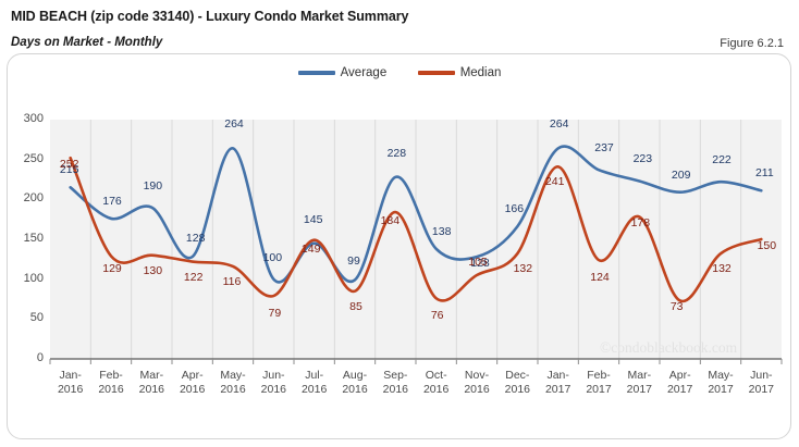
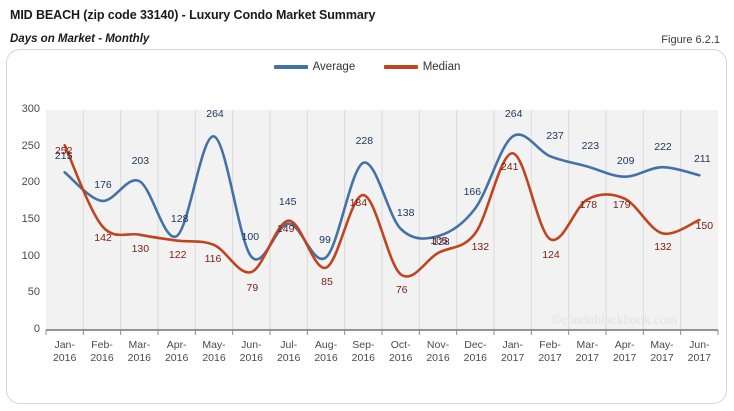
Median/Feb-2016: 129 -> 142
Average/Mar-2016: 190 -> 203
Median/Apr-2017: 73 -> 179
